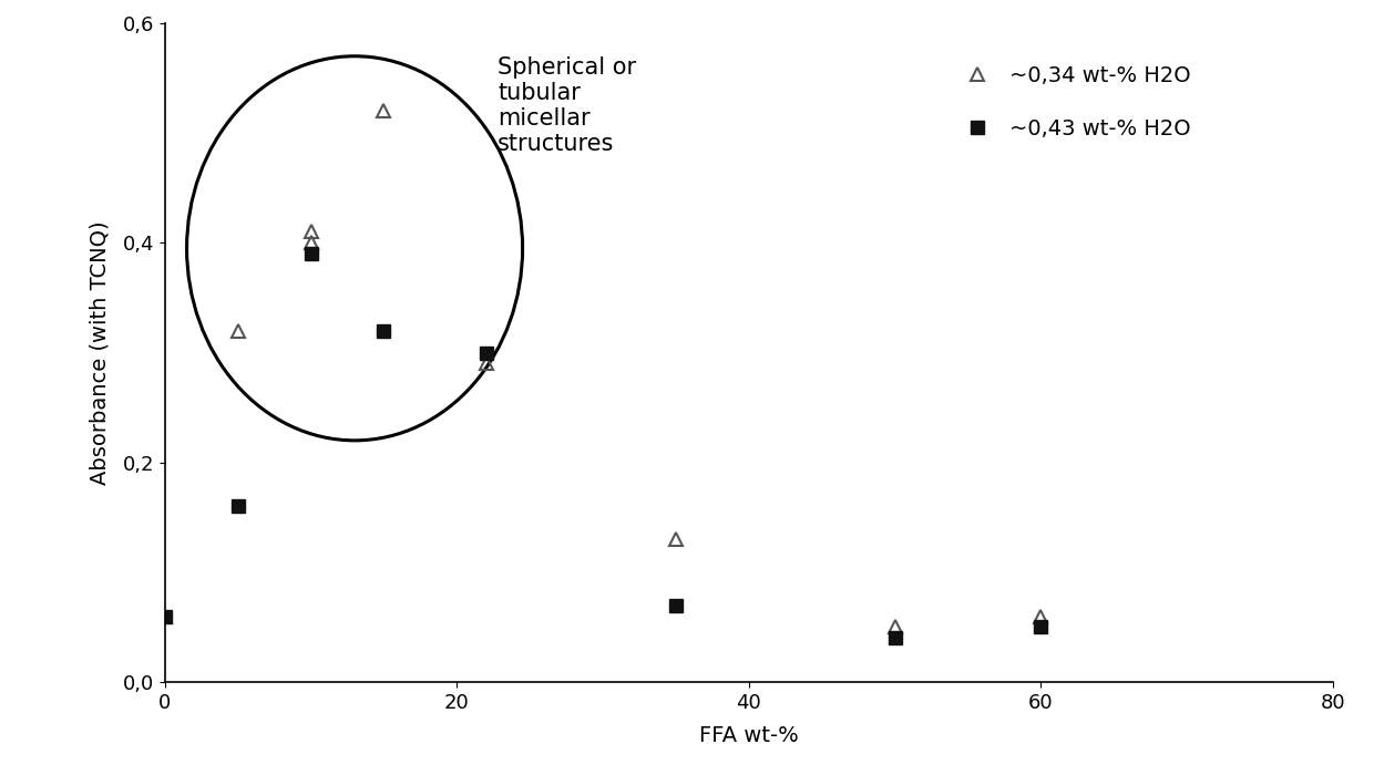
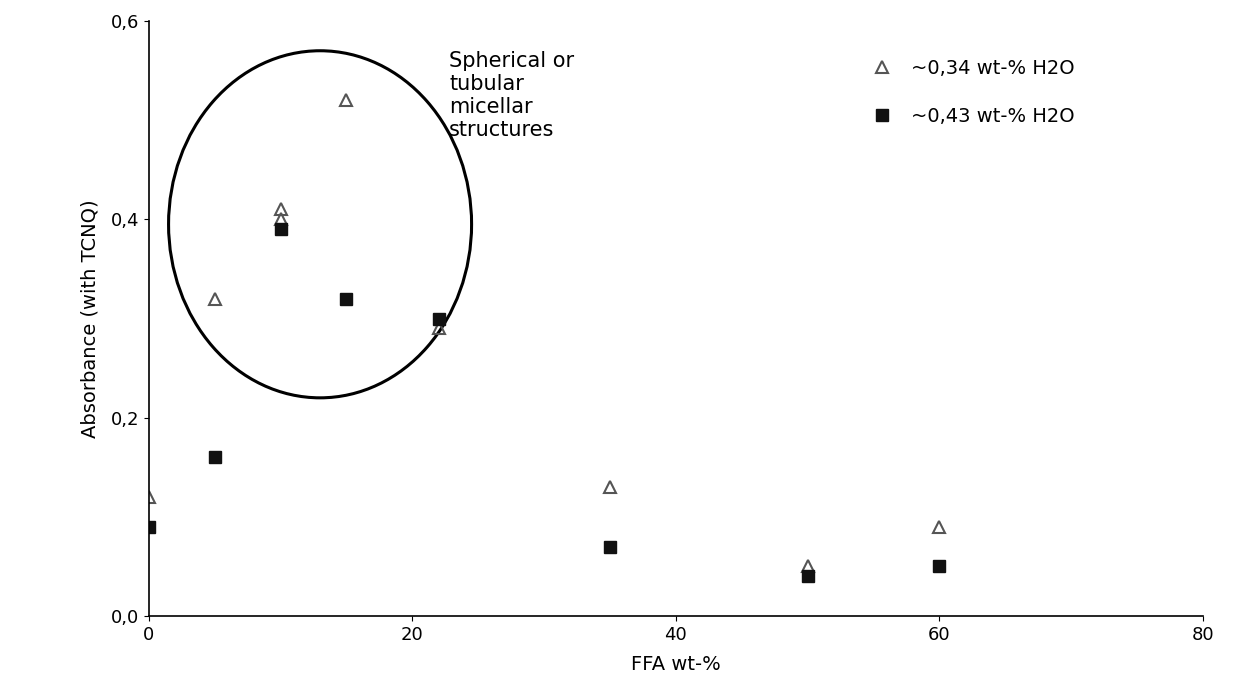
~0,34 wt-% H2O/0: 0,06 -> 0,12
~0,43 wt-% H2O/0: 0,06 -> 0,09
~0,34 wt-% H2O/60: 0,06 -> 0,09
